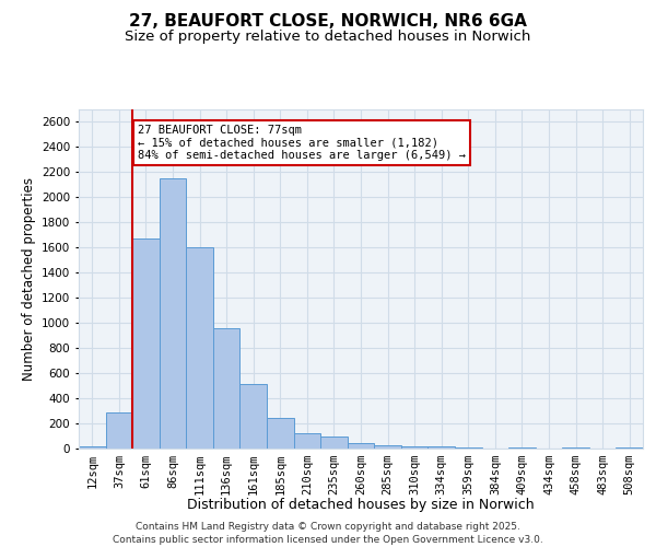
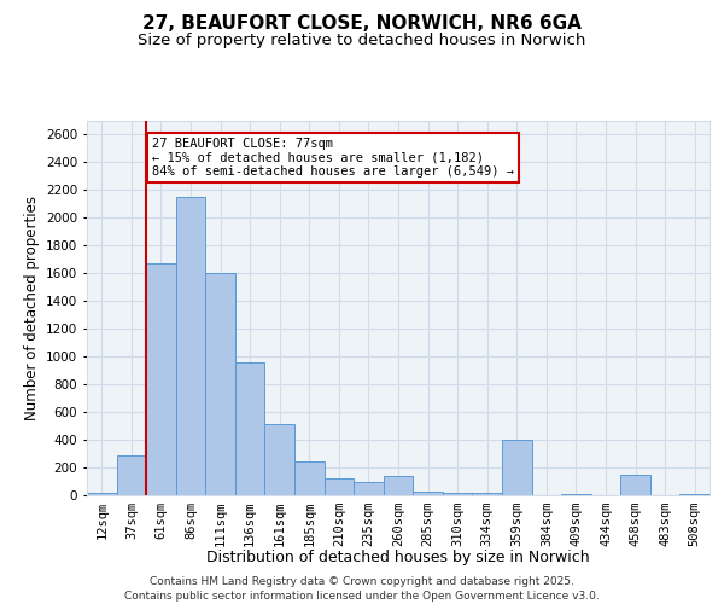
260sqm: 40 -> 140
359sqm: 10 -> 400
458sqm: 0 -> 150
